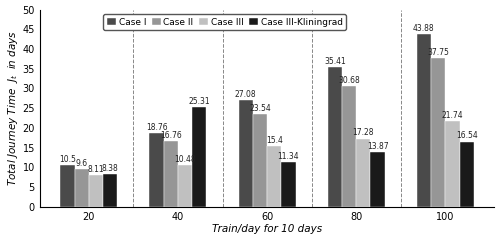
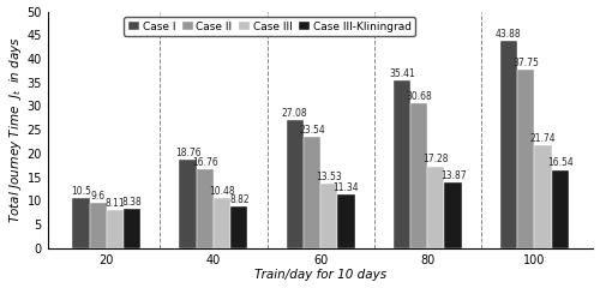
Case III-Kliningrad/40: 25.31 -> 8.82
Case III/60: 15.4 -> 13.53
